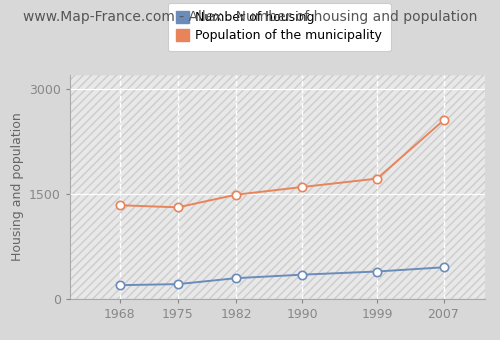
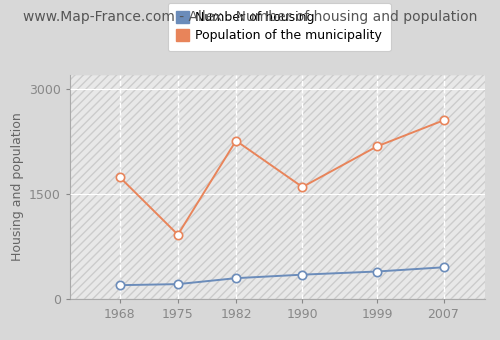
Population of the municipality/1968: 1340 -> 1740
Population of the municipality/1975: 1310 -> 920
Population of the municipality/1982: 1490 -> 2260
Population of the municipality/1999: 1720 -> 2180
